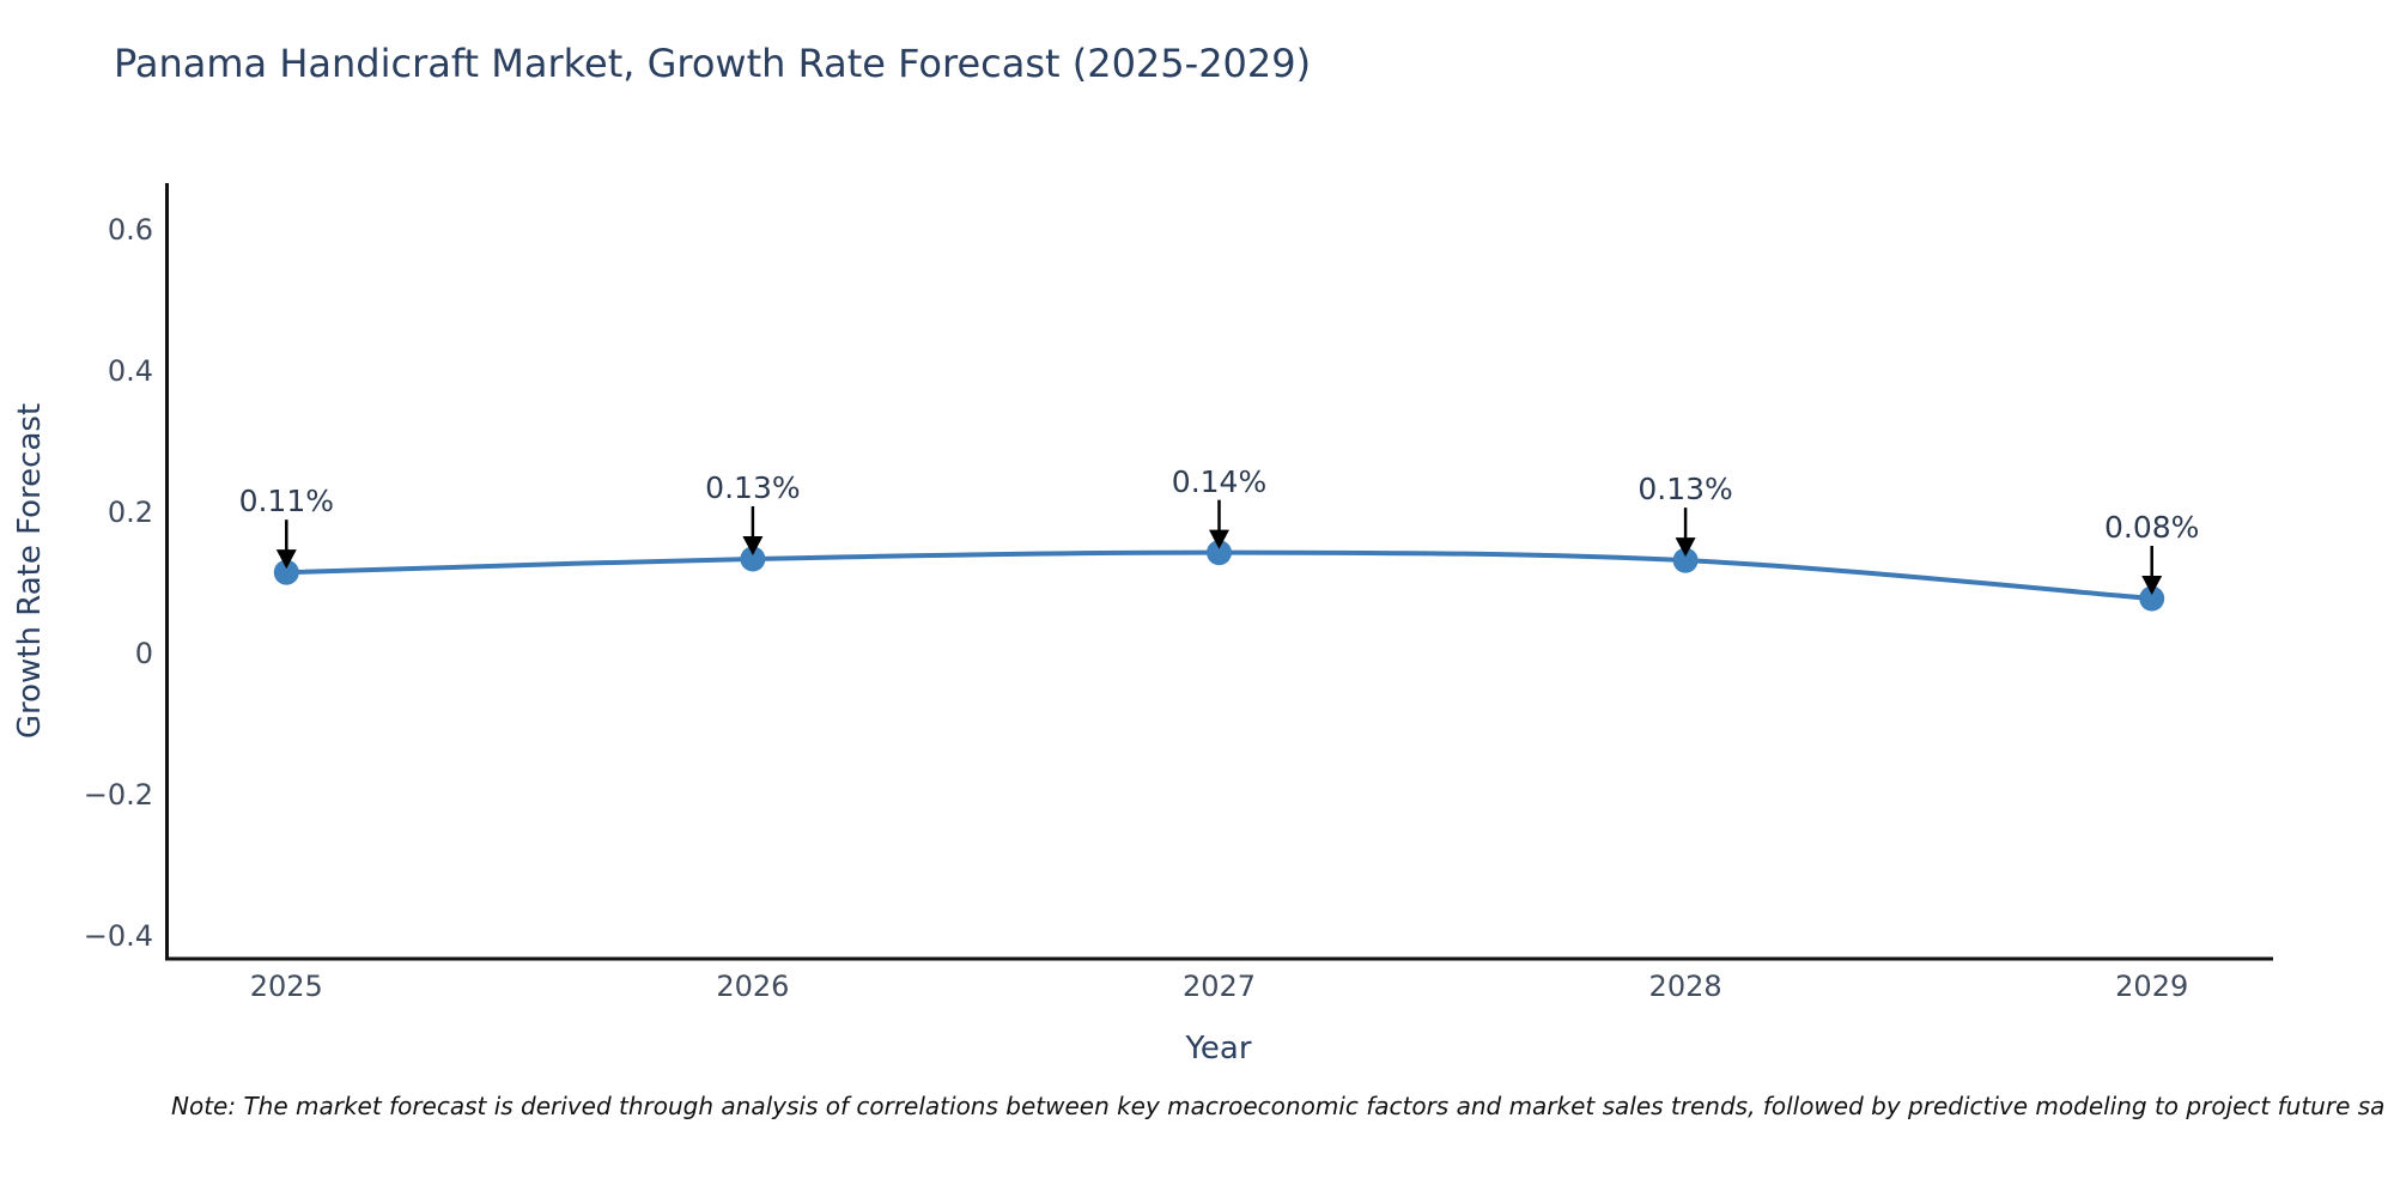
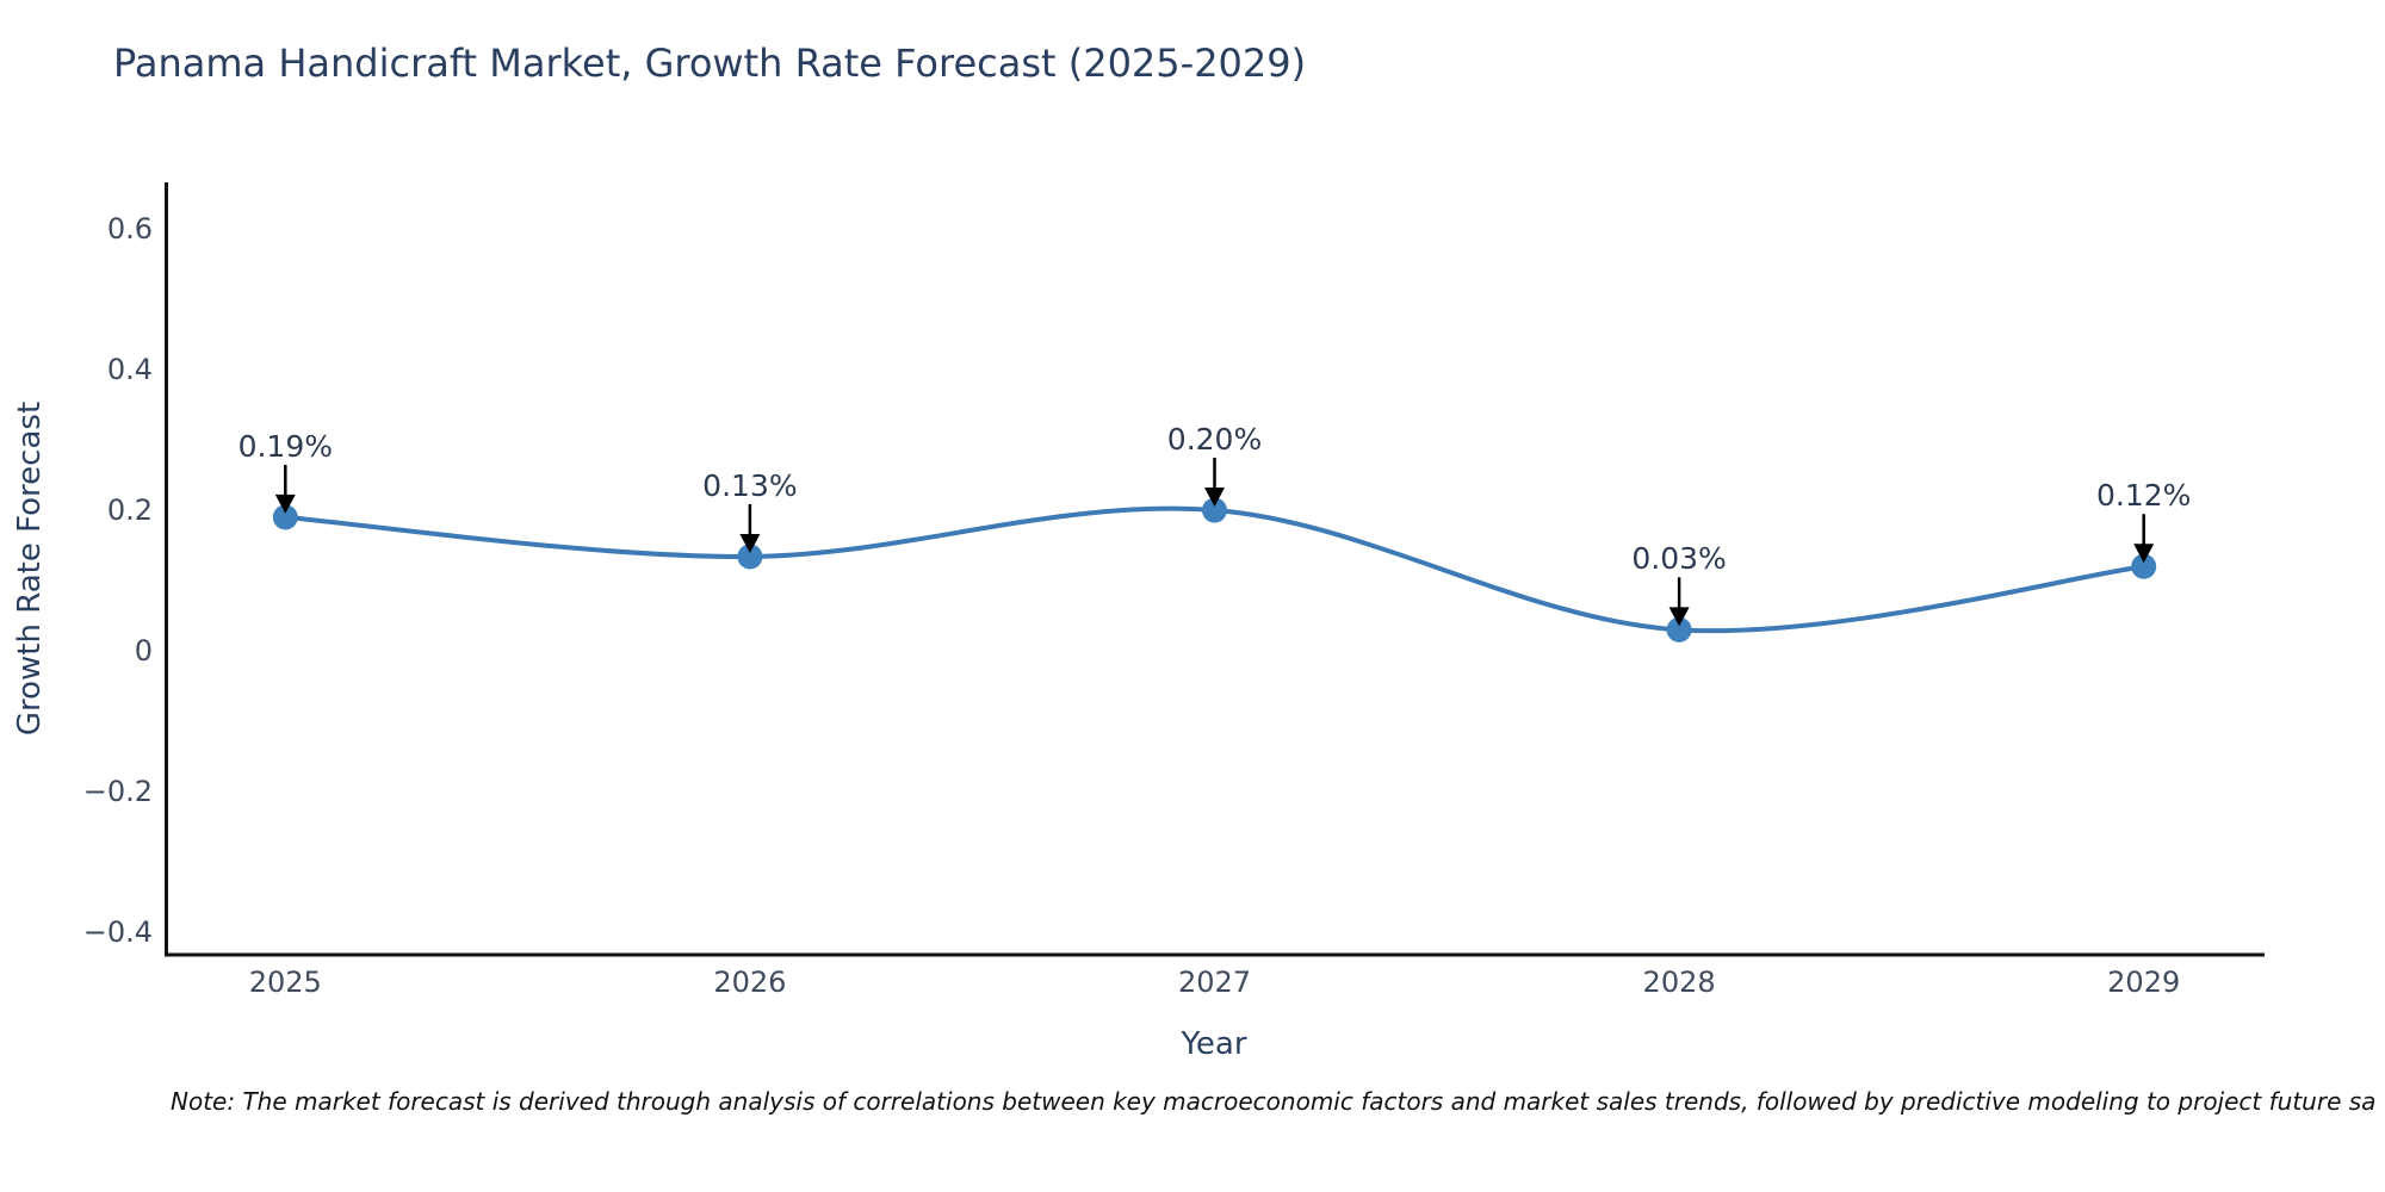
2025: 0.11% -> 0.19%
2027: 0.14% -> 0.20%
2028: 0.13% -> 0.03%
2029: 0.08% -> 0.12%
